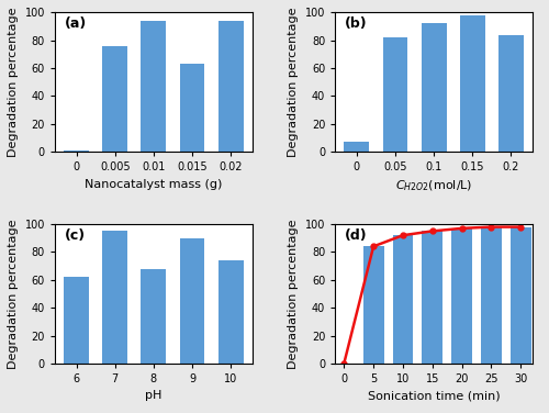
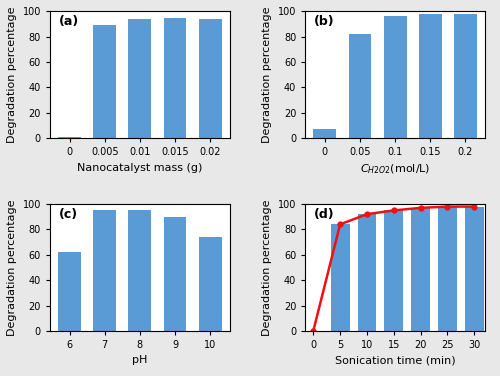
0.005: 76 -> 89
0.015: 63 -> 95
0.1: 92 -> 96
0.2: 84 -> 98
8: 68 -> 95
